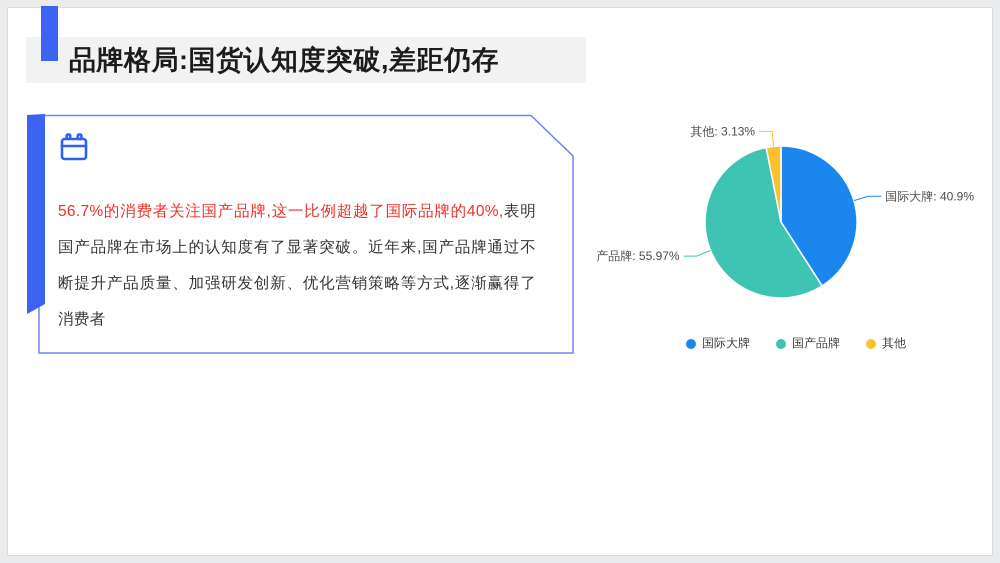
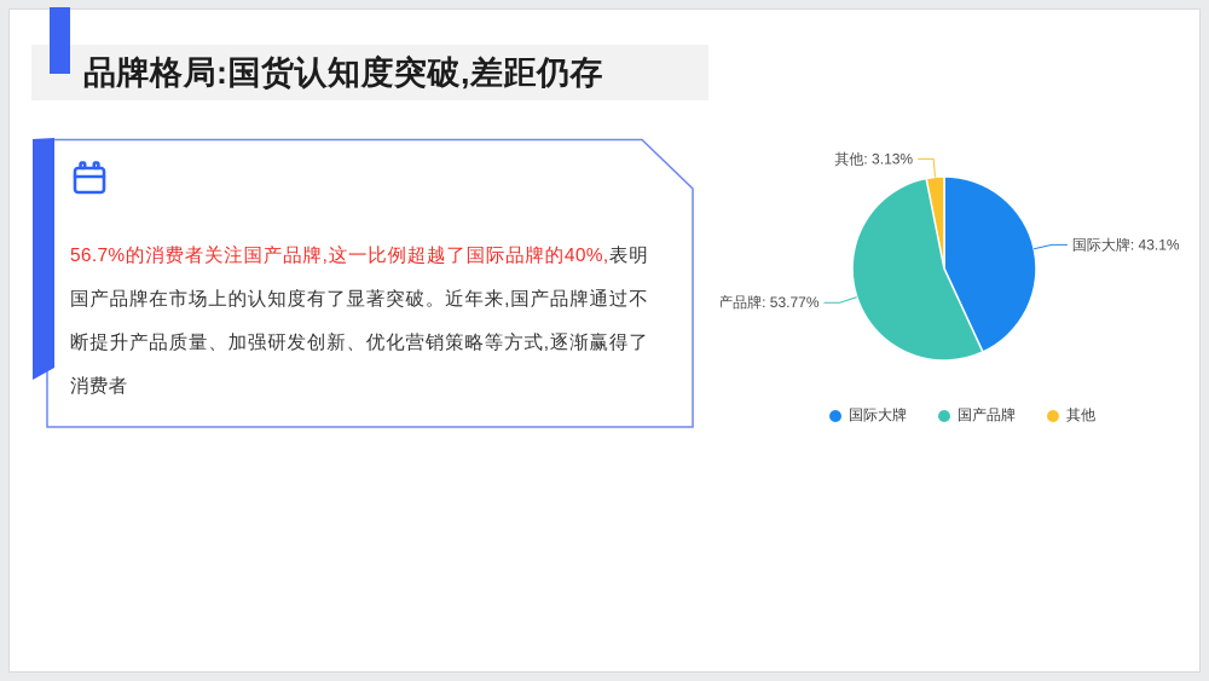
国际大牌: 40.9% -> 43.1%
国产品牌: 55.97% -> 53.77%
